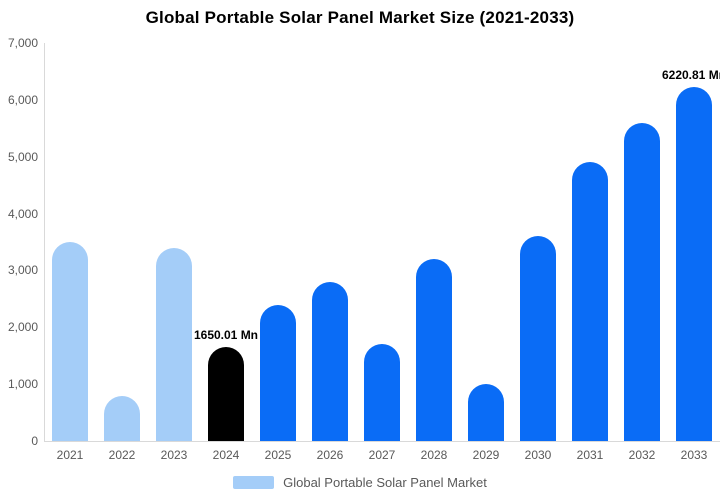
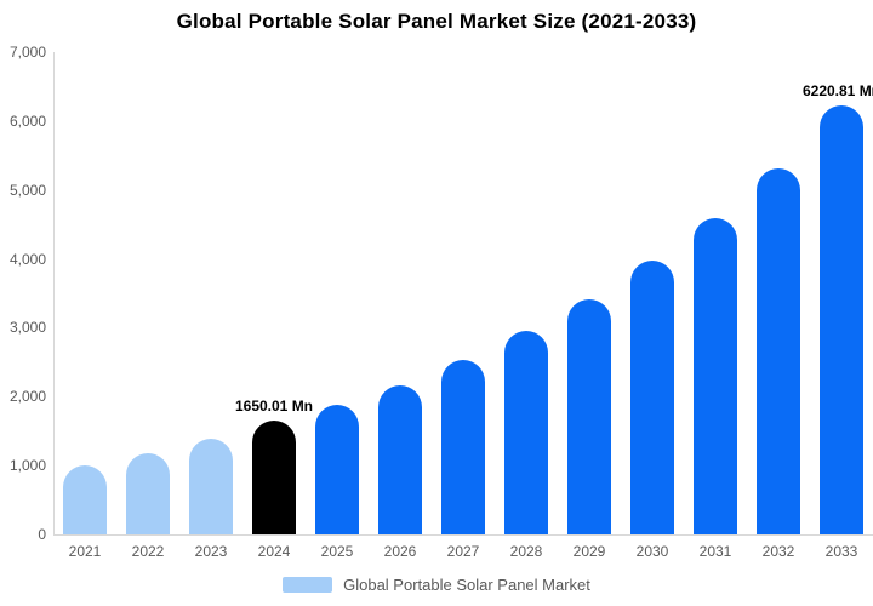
2021: 3500 -> 1000
2022: 800 -> 1200
2023: 3400 -> 1400
2025: 2400 -> 1900
2026: 2800 -> 2200
2027: 1700 -> 2500
2028: 3200 -> 3000
2029: 1000 -> 3400
2030: 3600 -> 4000
2031: 4900 -> 4600
2032: 5600 -> 5300
